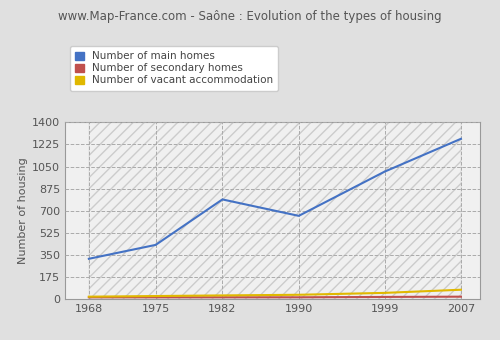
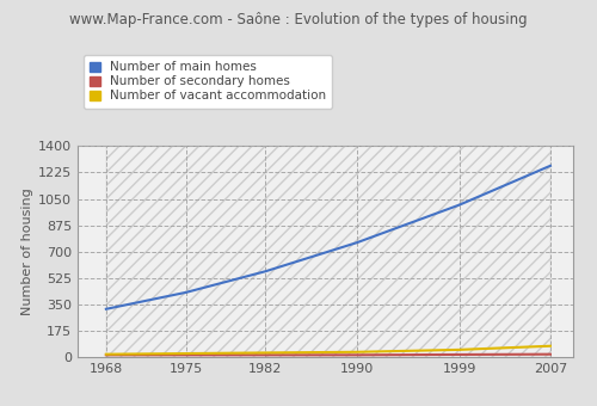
Number of main homes/1982: 790 -> 570
Number of main homes/1990: 660 -> 760
